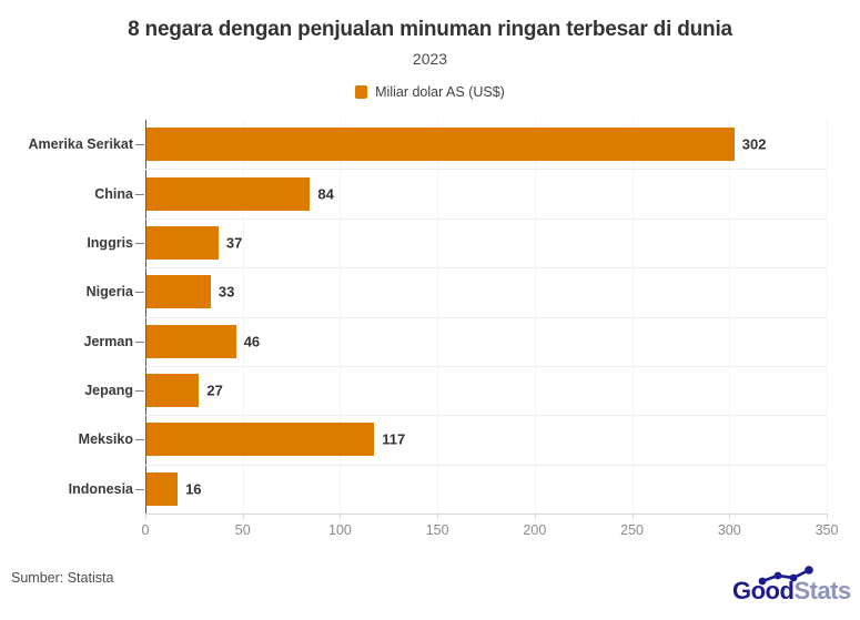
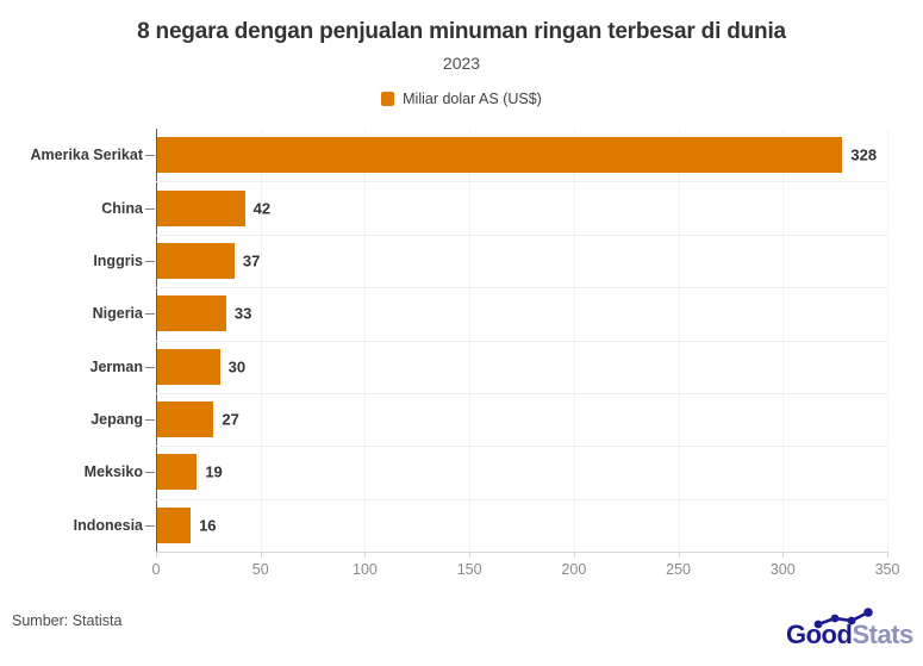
Amerika Serikat: 302 -> 328
China: 84 -> 42
Jerman: 46 -> 30
Meksiko: 117 -> 19
